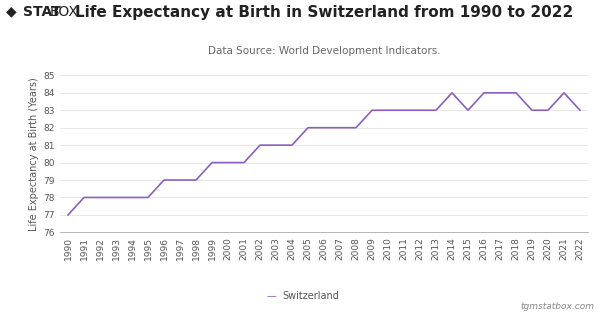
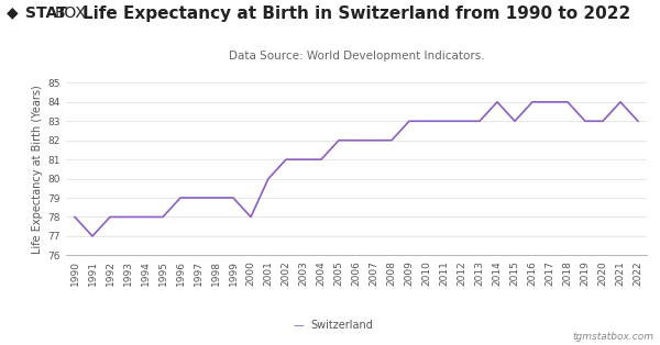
1990: 77 -> 78
1991: 78 -> 77
1999: 80 -> 79
2000: 80 -> 78
